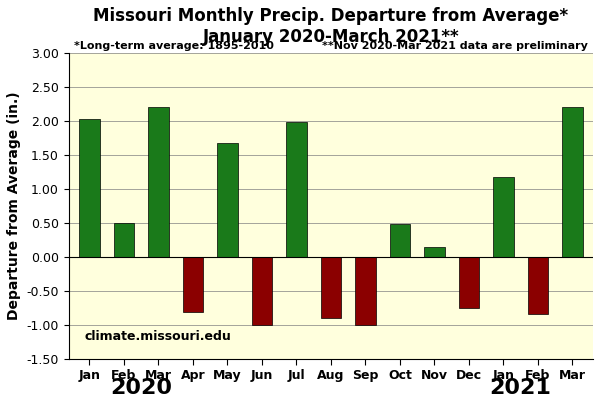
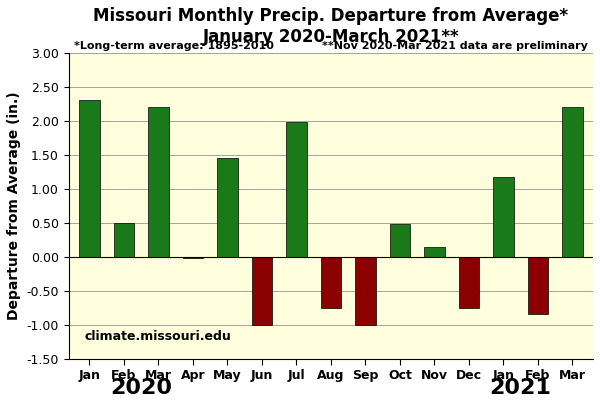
Jan: 2.02 -> 2.30
Apr: -0.82 -> -0.02
May: 1.68 -> 1.45
Aug: -0.90 -> -0.75
